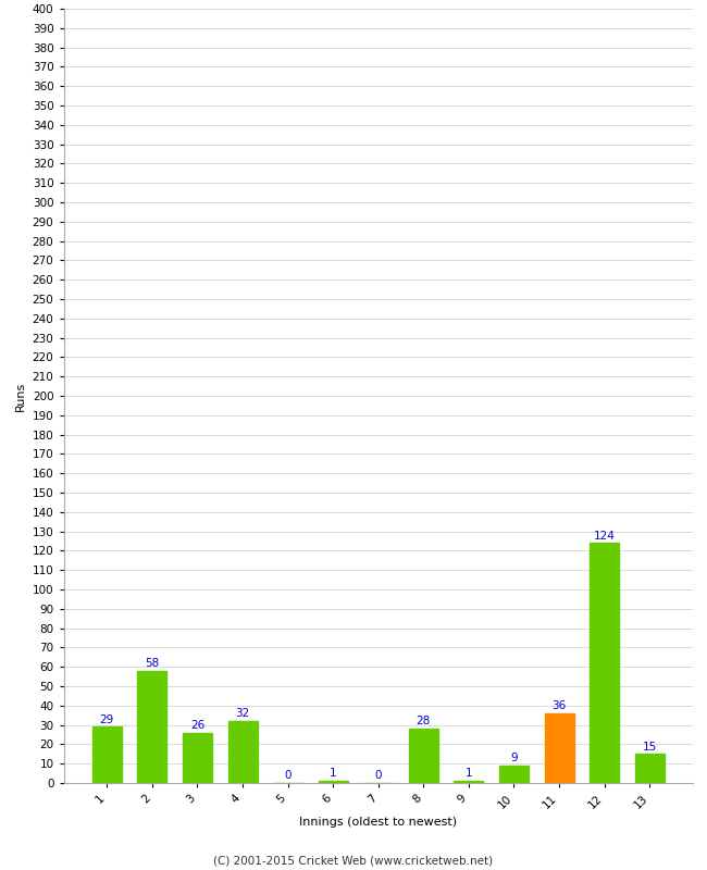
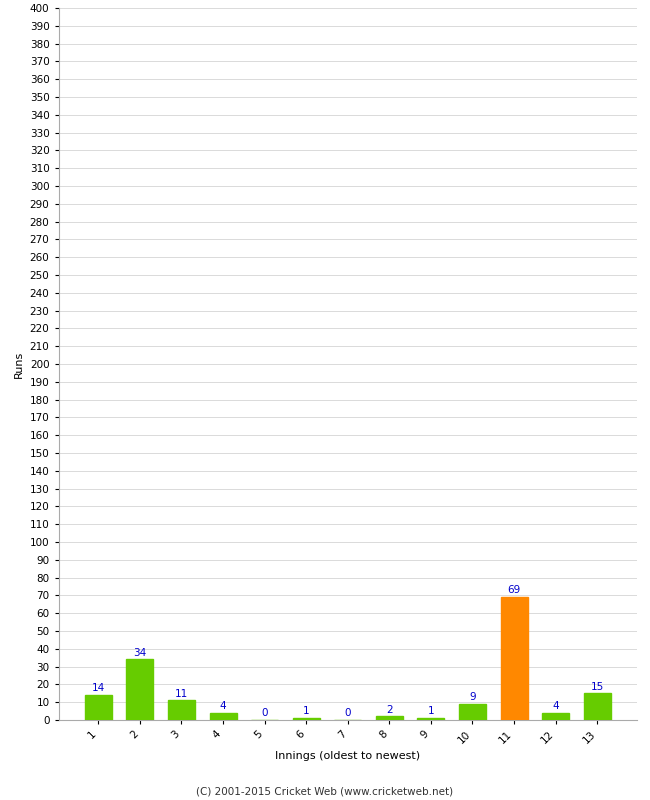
1: 29 -> 14
2: 58 -> 34
3: 26 -> 11
4: 32 -> 4
8: 28 -> 2
11: 36 -> 69
12: 124 -> 4
